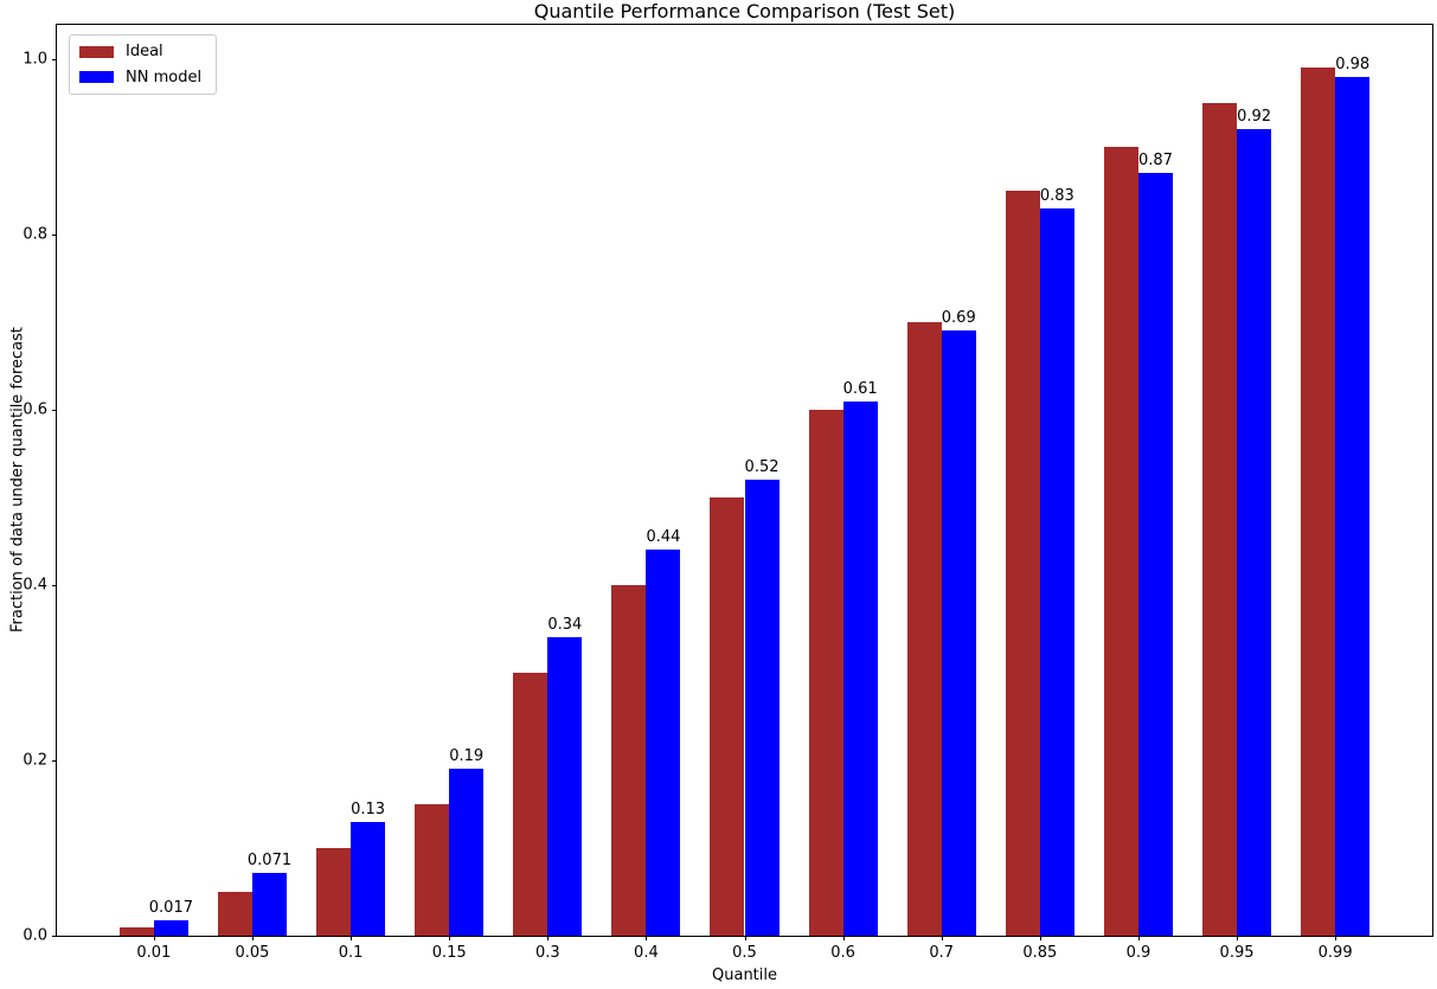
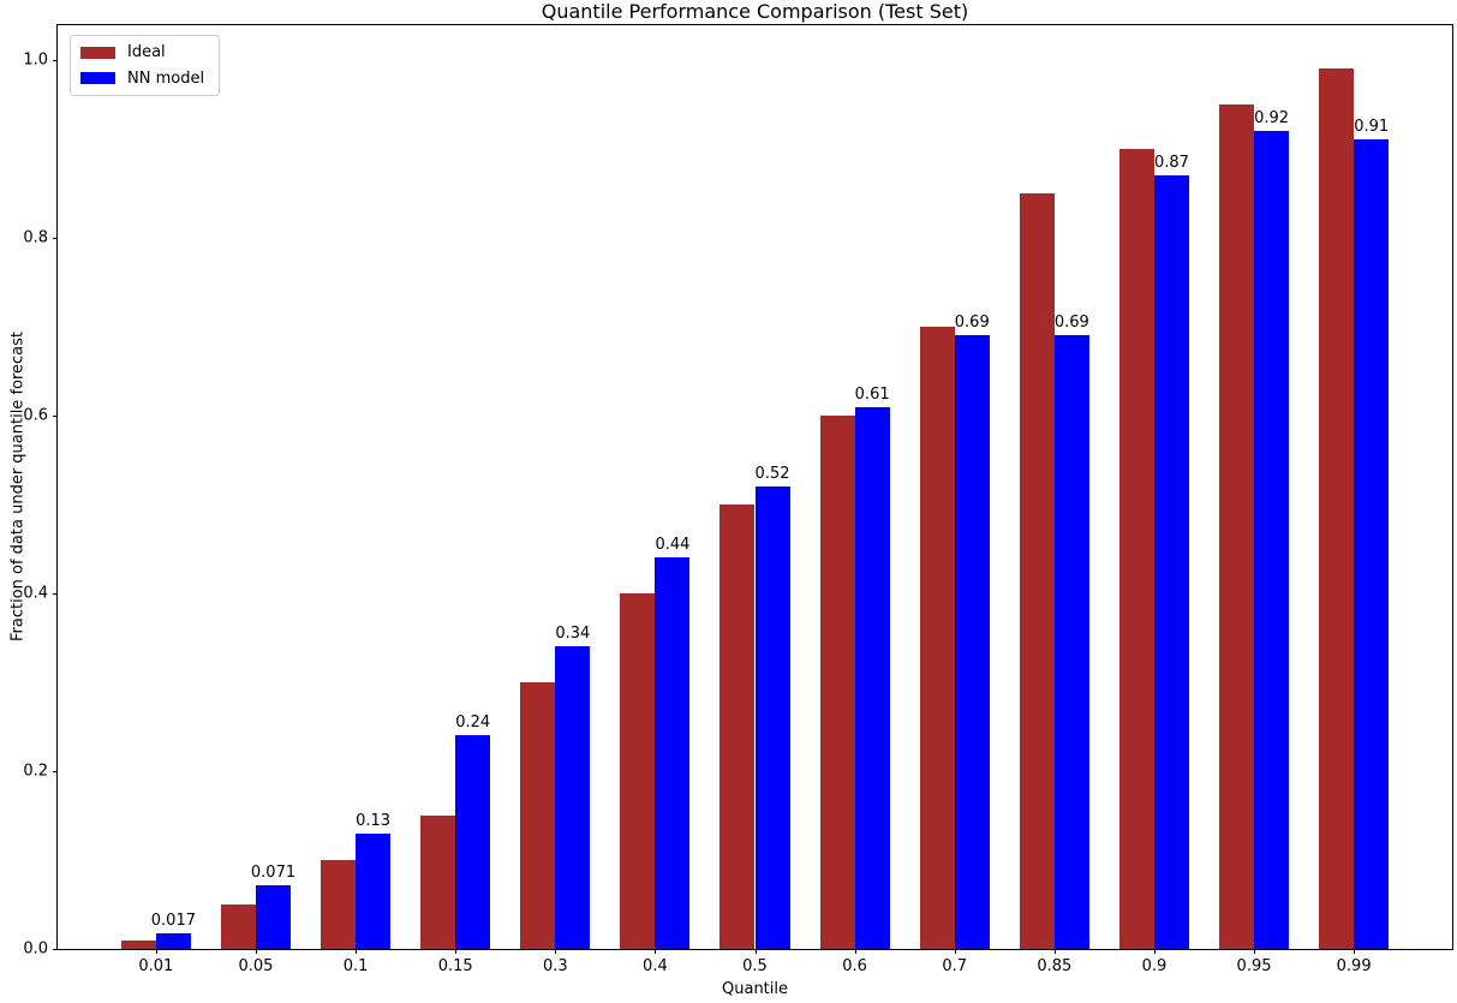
NN model/0.15: 0.19 -> 0.24
NN model/0.85: 0.83 -> 0.69
NN model/0.99: 0.98 -> 0.91
